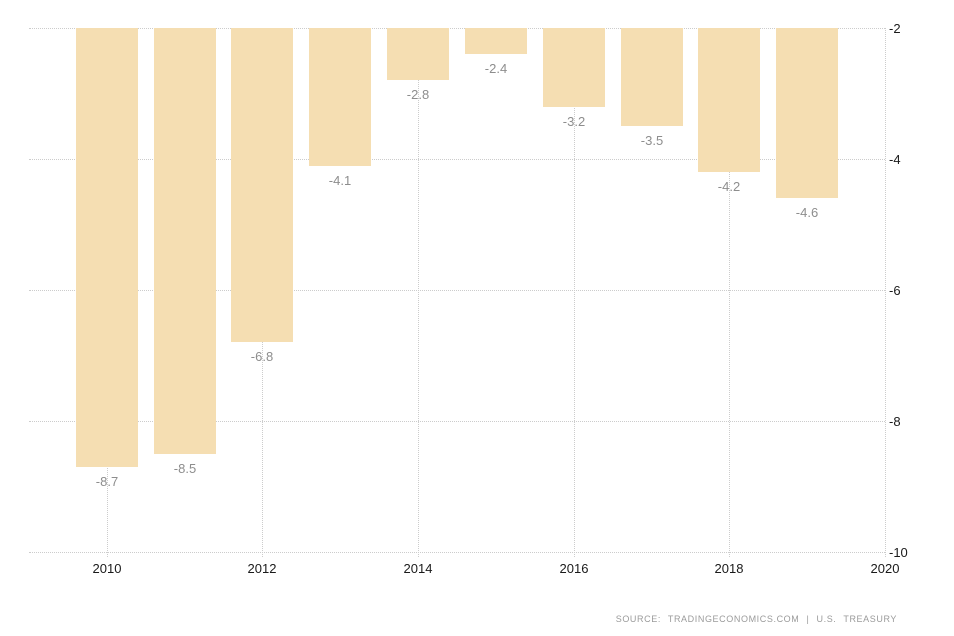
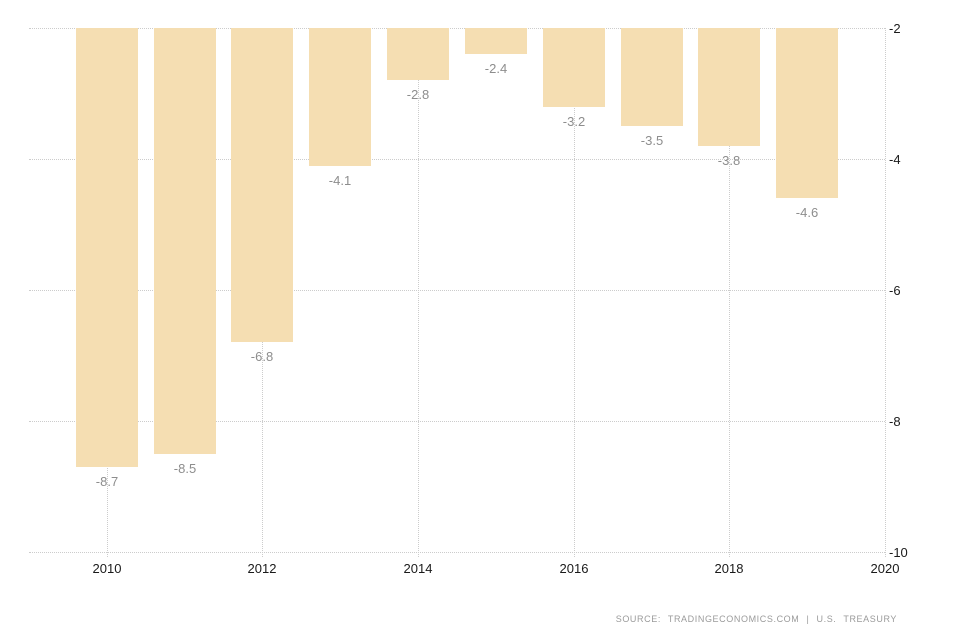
2018: -4.2 -> -3.8
